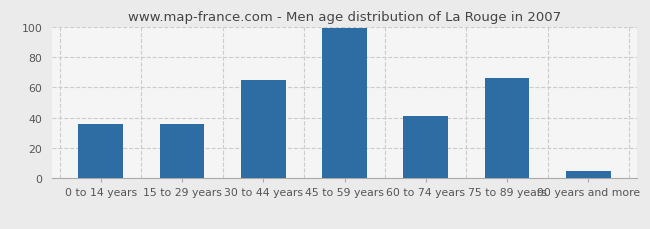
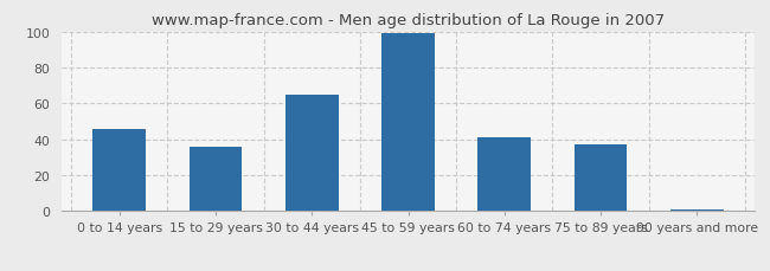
0 to 14 years: 36 -> 46
75 to 89 years: 66 -> 37
90 years and more: 5 -> 1
